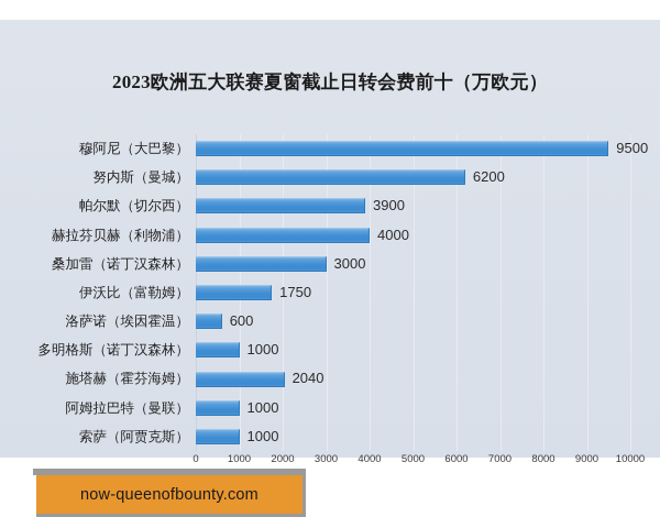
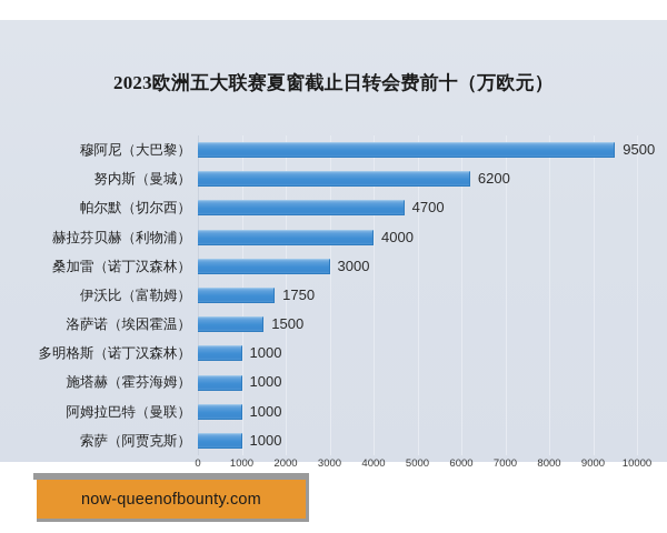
帕尔默（切尔西）: 3900 -> 4700
洛萨诺（埃因霍温）: 600 -> 1500
施塔赫（霍芬海姆）: 2040 -> 1000
